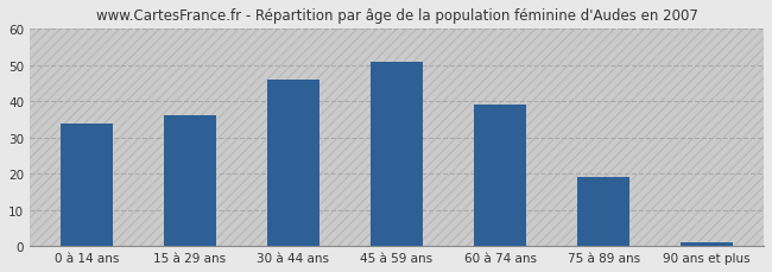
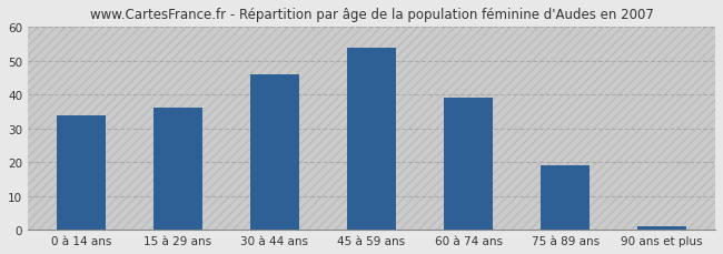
45 à 59 ans: 51 -> 54
